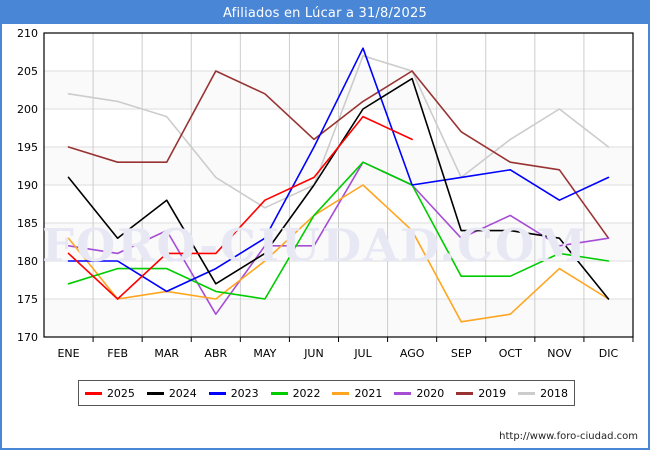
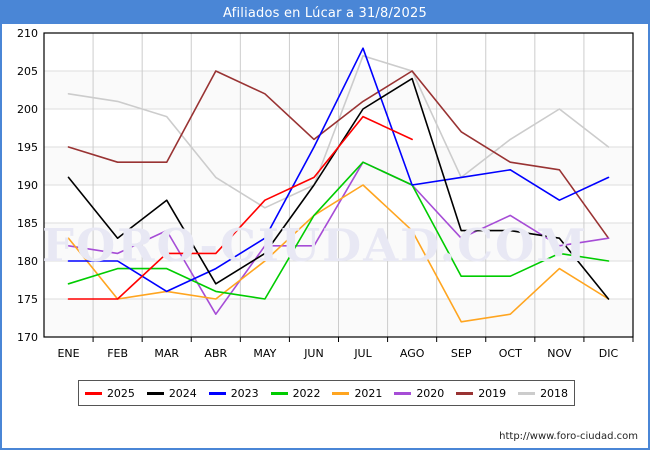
2025/ENE: 181 -> 175
